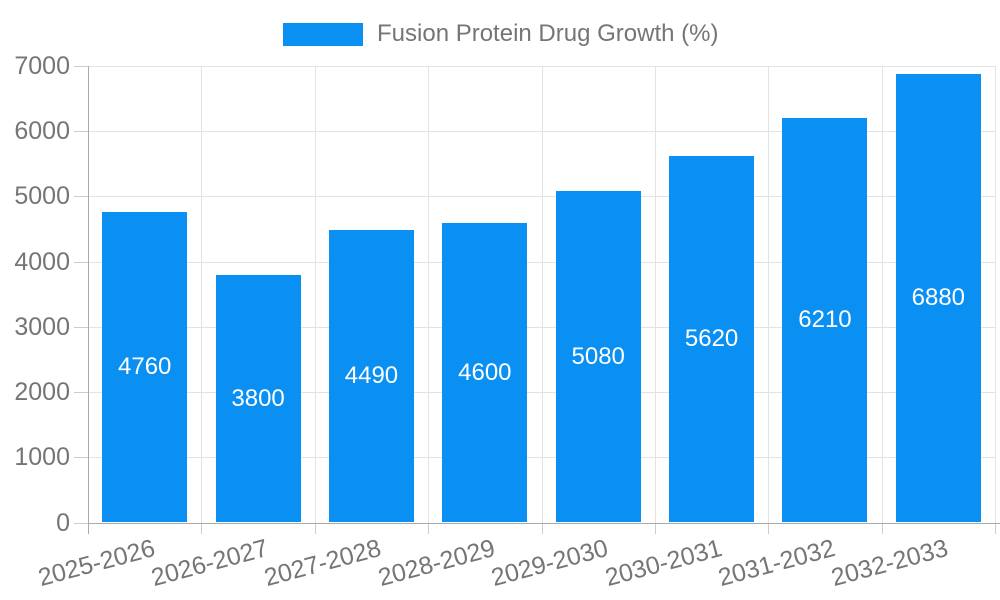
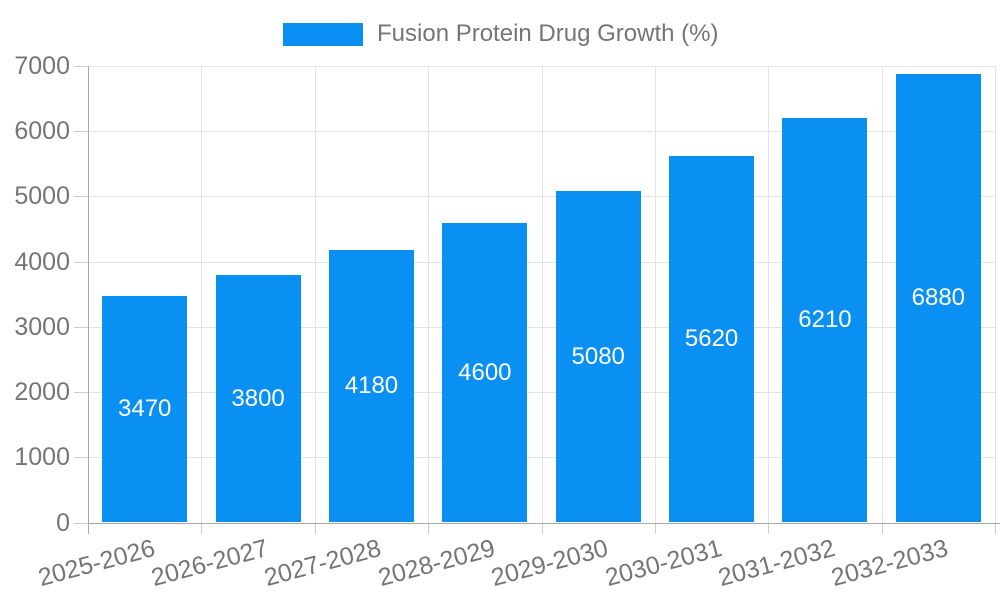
2025-2026: 4760 -> 3470
2027-2028: 4490 -> 4180
